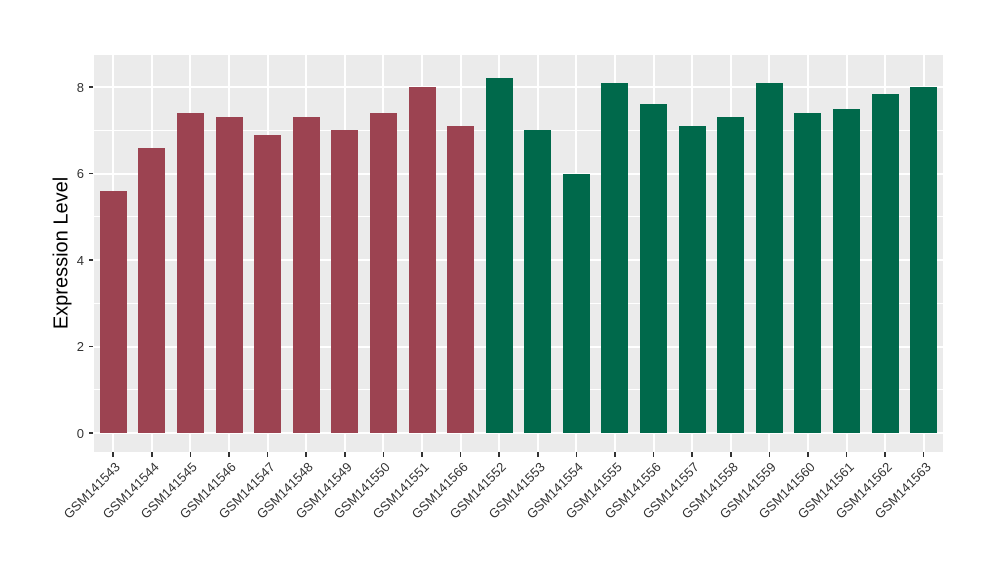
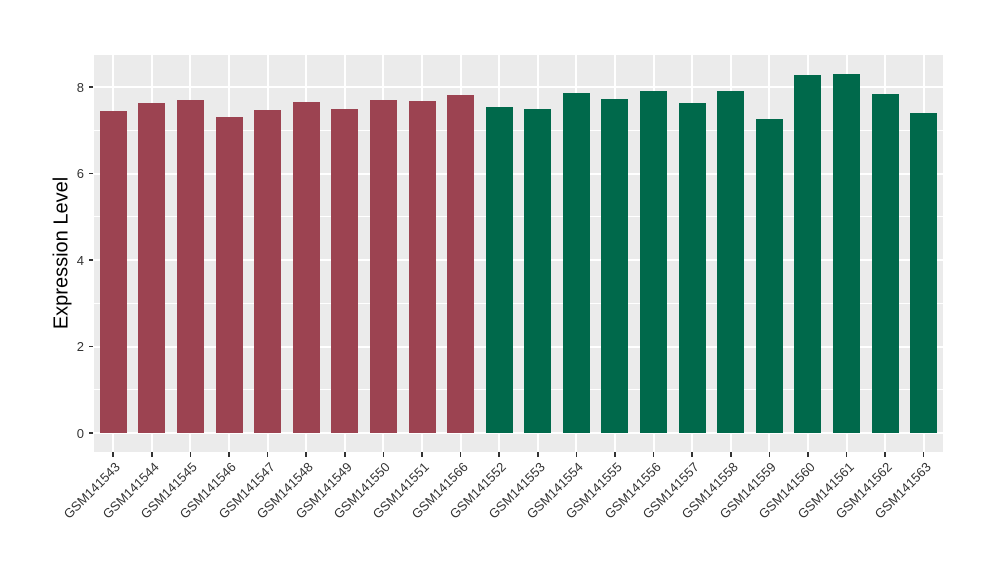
GSM141543: 5.6 -> 7.5
GSM141544: 6.6 -> 7.6
GSM141545: 7.4 -> 7.7
GSM141547: 6.9 -> 7.5
GSM141548: 7.3 -> 7.7
GSM141549: 7.0 -> 7.5
GSM141550: 7.4 -> 7.7
GSM141551: 8.0 -> 7.7
GSM141566: 7.1 -> 7.8
GSM141552: 8.2 -> 7.5
GSM141553: 7.0 -> 7.5
GSM141554: 6.0 -> 7.9
GSM141555: 8.1 -> 7.7
GSM141556: 7.6 -> 7.9
GSM141557: 7.1 -> 7.6
GSM141558: 7.3 -> 7.9
GSM141559: 8.1 -> 7.2
GSM141560: 7.4 -> 8.3
GSM141561: 7.5 -> 8.3
GSM141563: 8.0 -> 7.4
